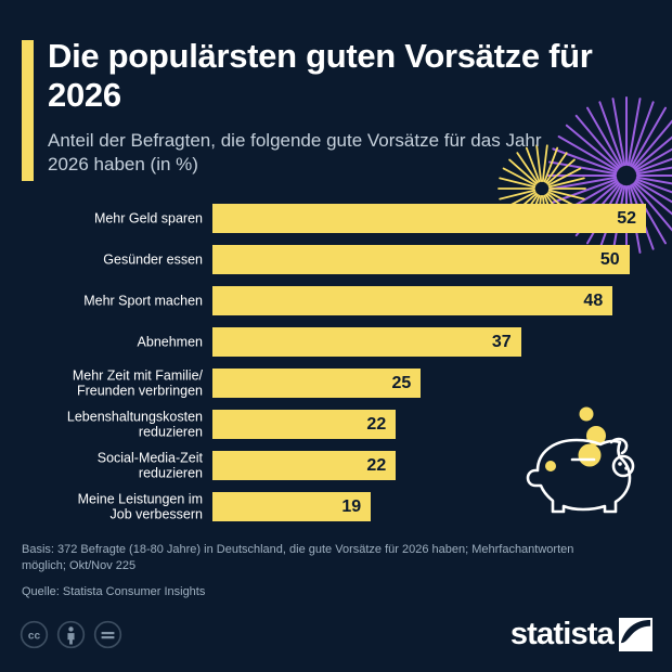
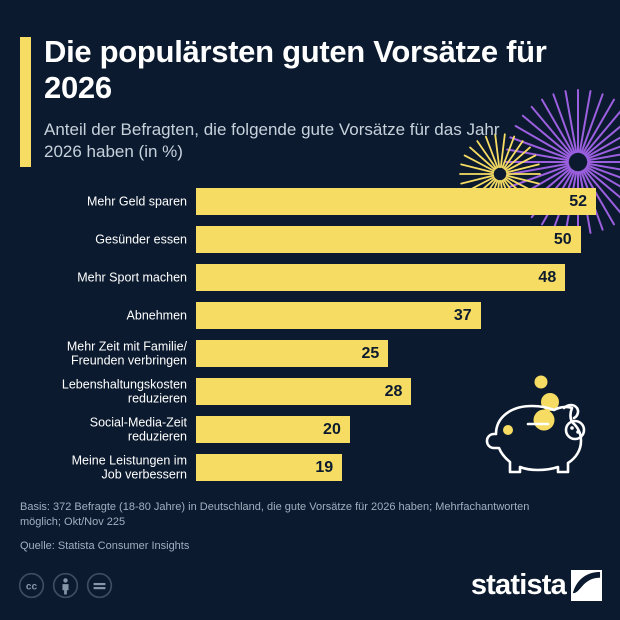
Lebenshaltungskosten reduzieren: 22 -> 28
Social-Media-Zeit reduzieren: 22 -> 20
